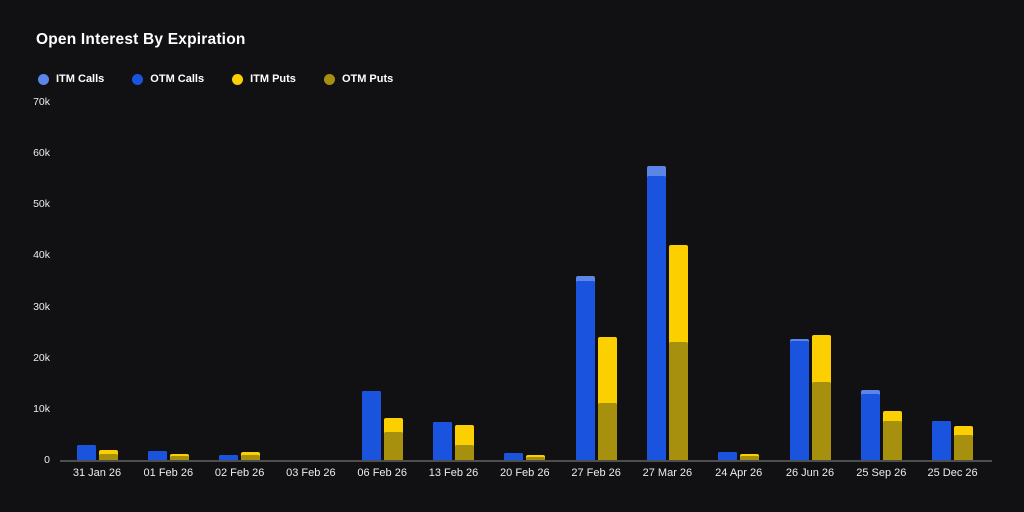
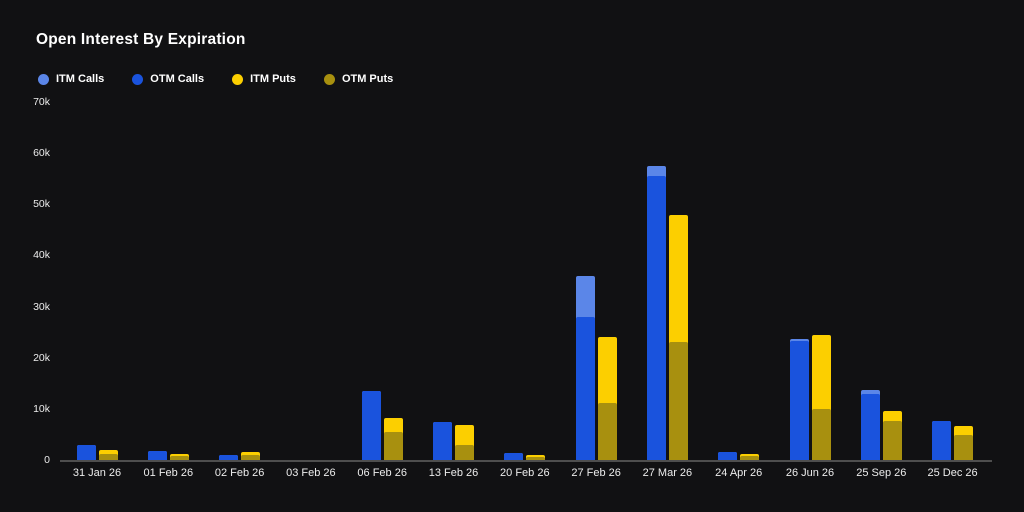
OTM Calls/27 Feb 26: 35k -> 28k
ITM Puts/27 Mar 26: 42k -> 48k
OTM Puts/26 Jun 26: 15k -> 10k
